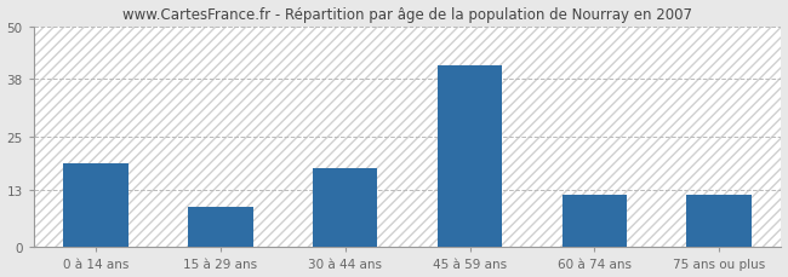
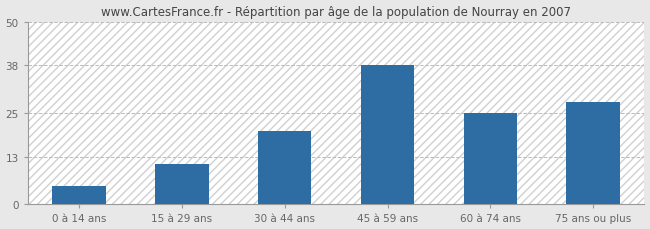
0 à 14 ans: 19 -> 5
15 à 29 ans: 9 -> 11
30 à 44 ans: 18 -> 20
45 à 59 ans: 41 -> 38
60 à 74 ans: 12 -> 25
75 ans ou plus: 12 -> 28
